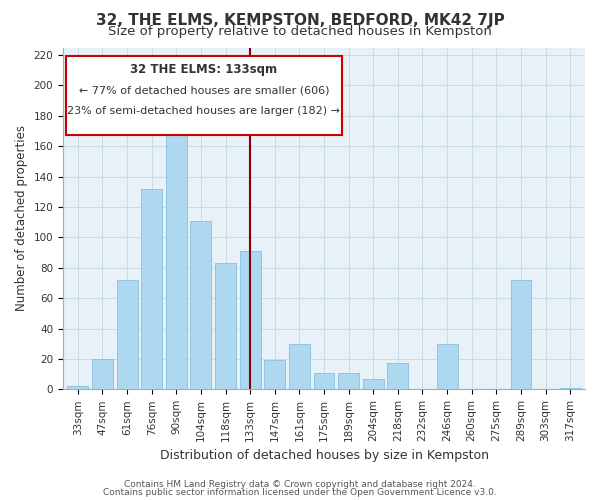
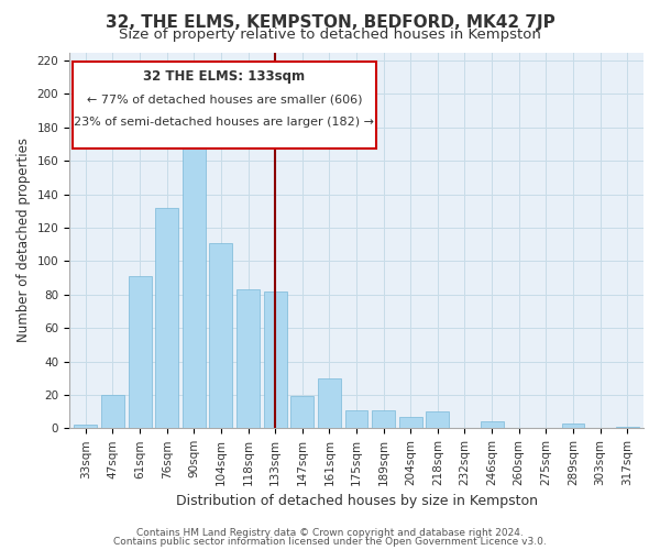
61sqm: 72 -> 91
133sqm: 91 -> 82
218sqm: 17 -> 10
246sqm: 30 -> 4
289sqm: 72 -> 3
